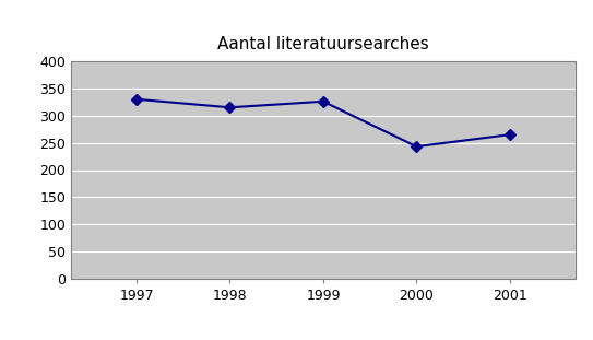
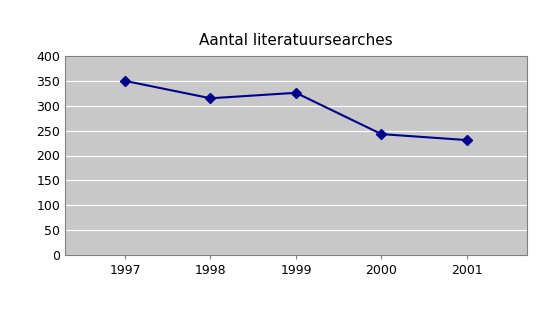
1997: 330 -> 350
2001: 265 -> 231
